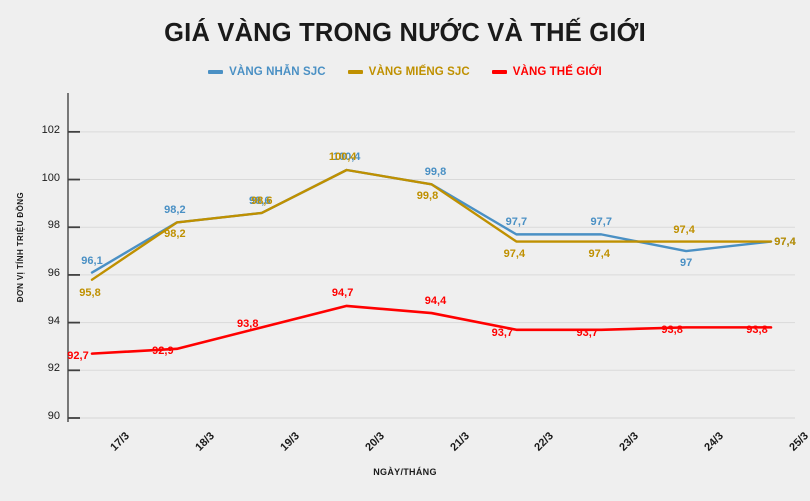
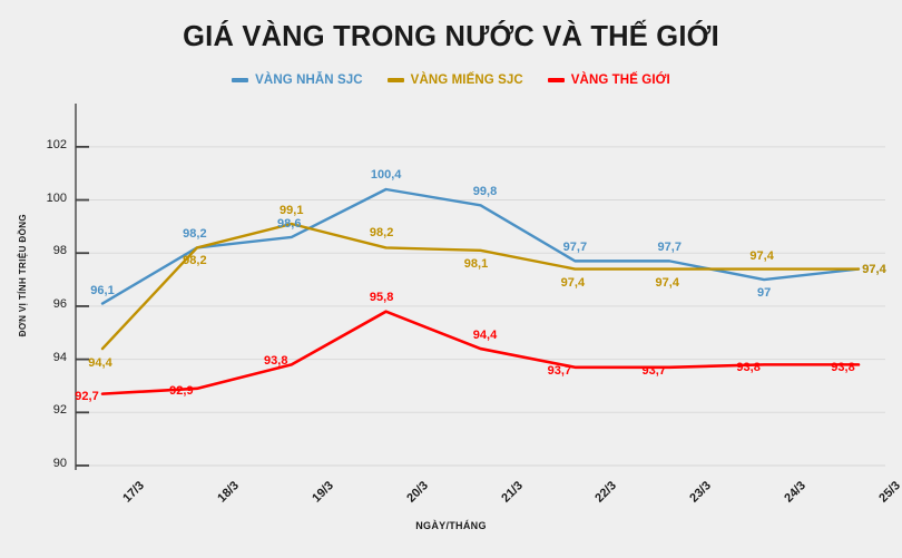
VÀNG MIẾNG SJC/17/3: 95,8 -> 94,4
VÀNG MIẾNG SJC/19/3: 98,6 -> 99,1
VÀNG MIẾNG SJC/20/3: 100,4 -> 98,2
VÀNG THẾ GIỚI/20/3: 94,7 -> 95,8
VÀNG MIẾNG SJC/21/3: 99,8 -> 98,1
